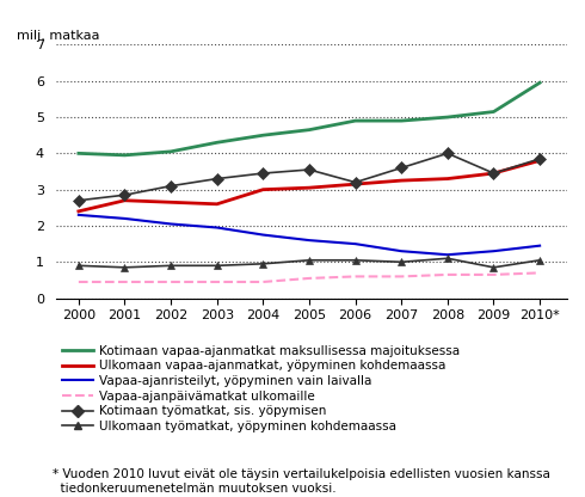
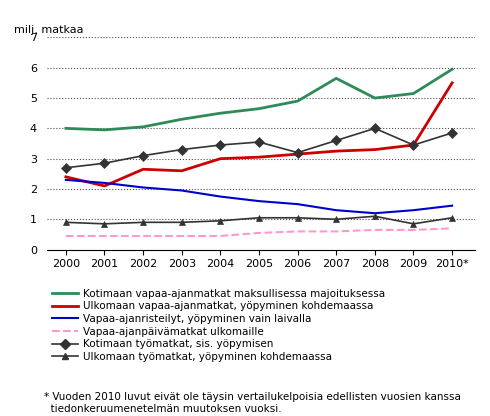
Ulkomaan vapaa-ajanmatkat, yöpyminen kohdemaassa/2001: 2.70 -> 2.10
Kotimaan vapaa-ajanmatkat maksullisessa majoituksessa/2007: 4.90 -> 5.65
Ulkomaan vapaa-ajanmatkat, yöpyminen kohdemaassa/2010*: 3.80 -> 5.50
